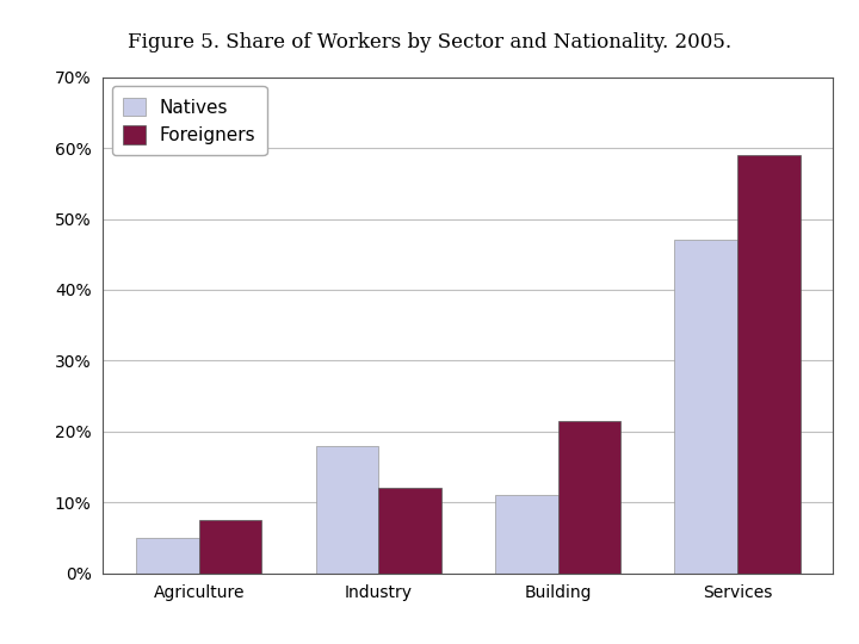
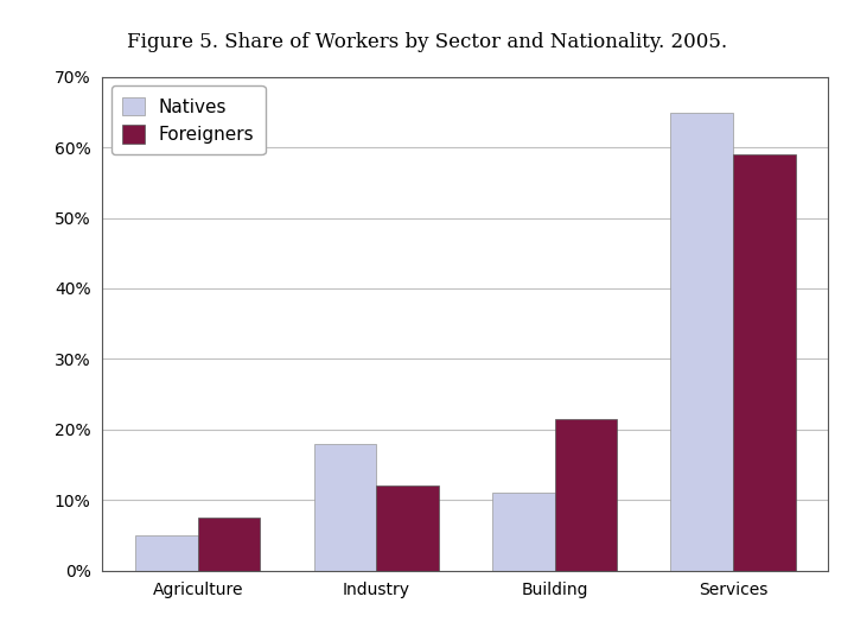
Natives/Services: 47% -> 65%
